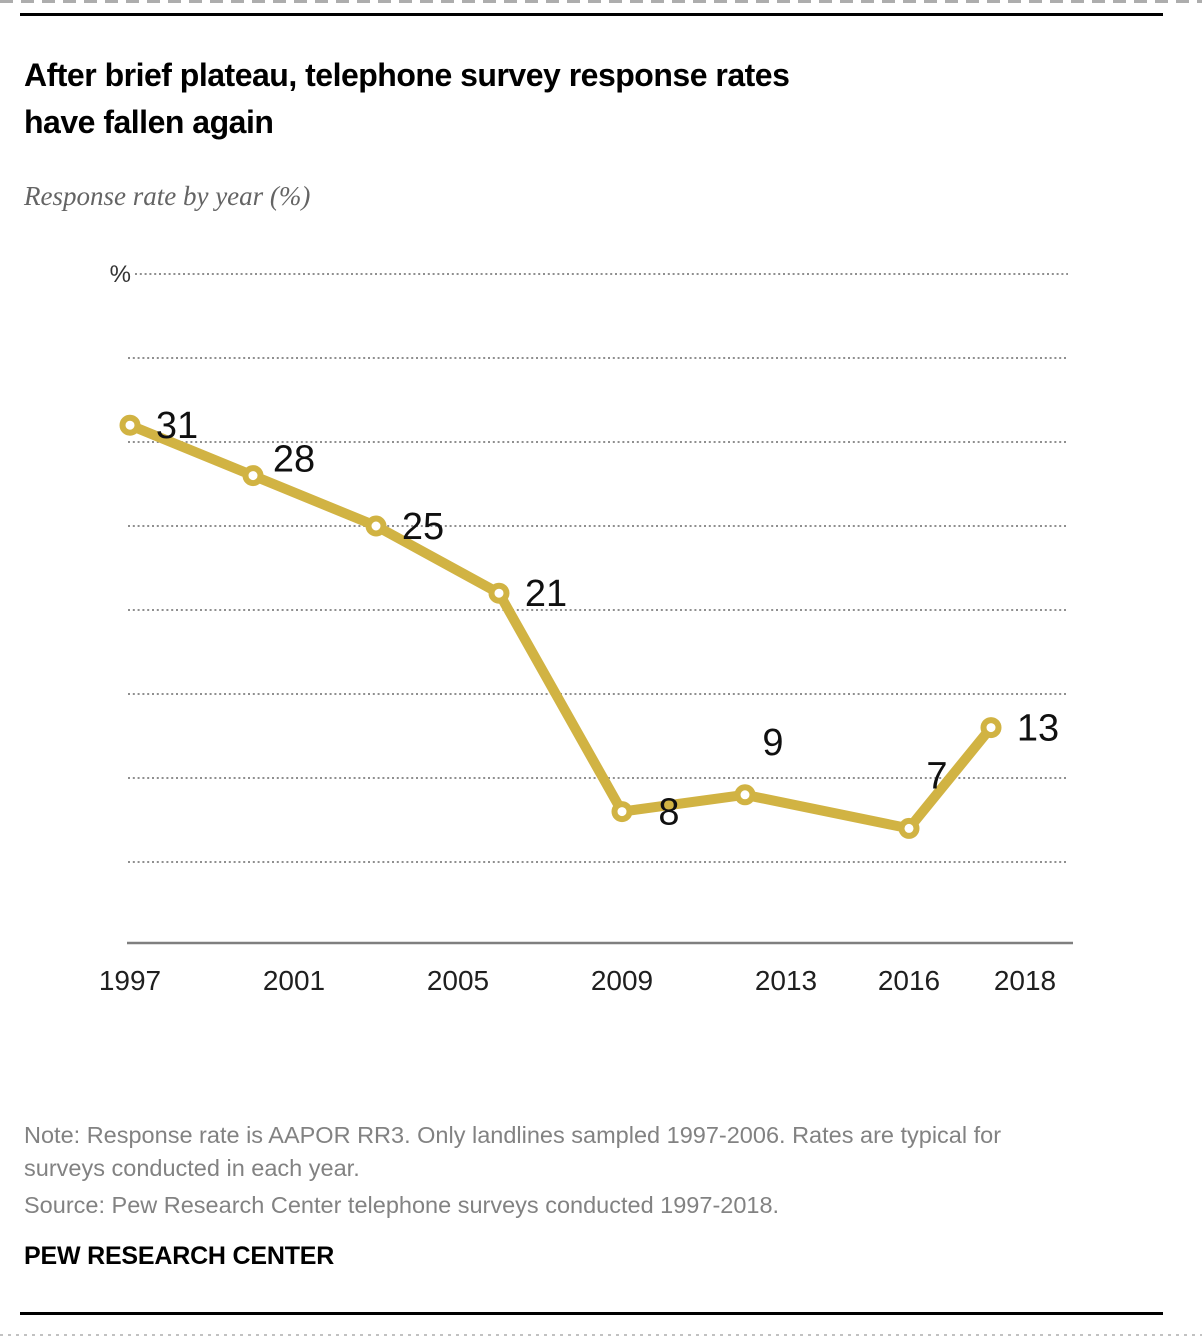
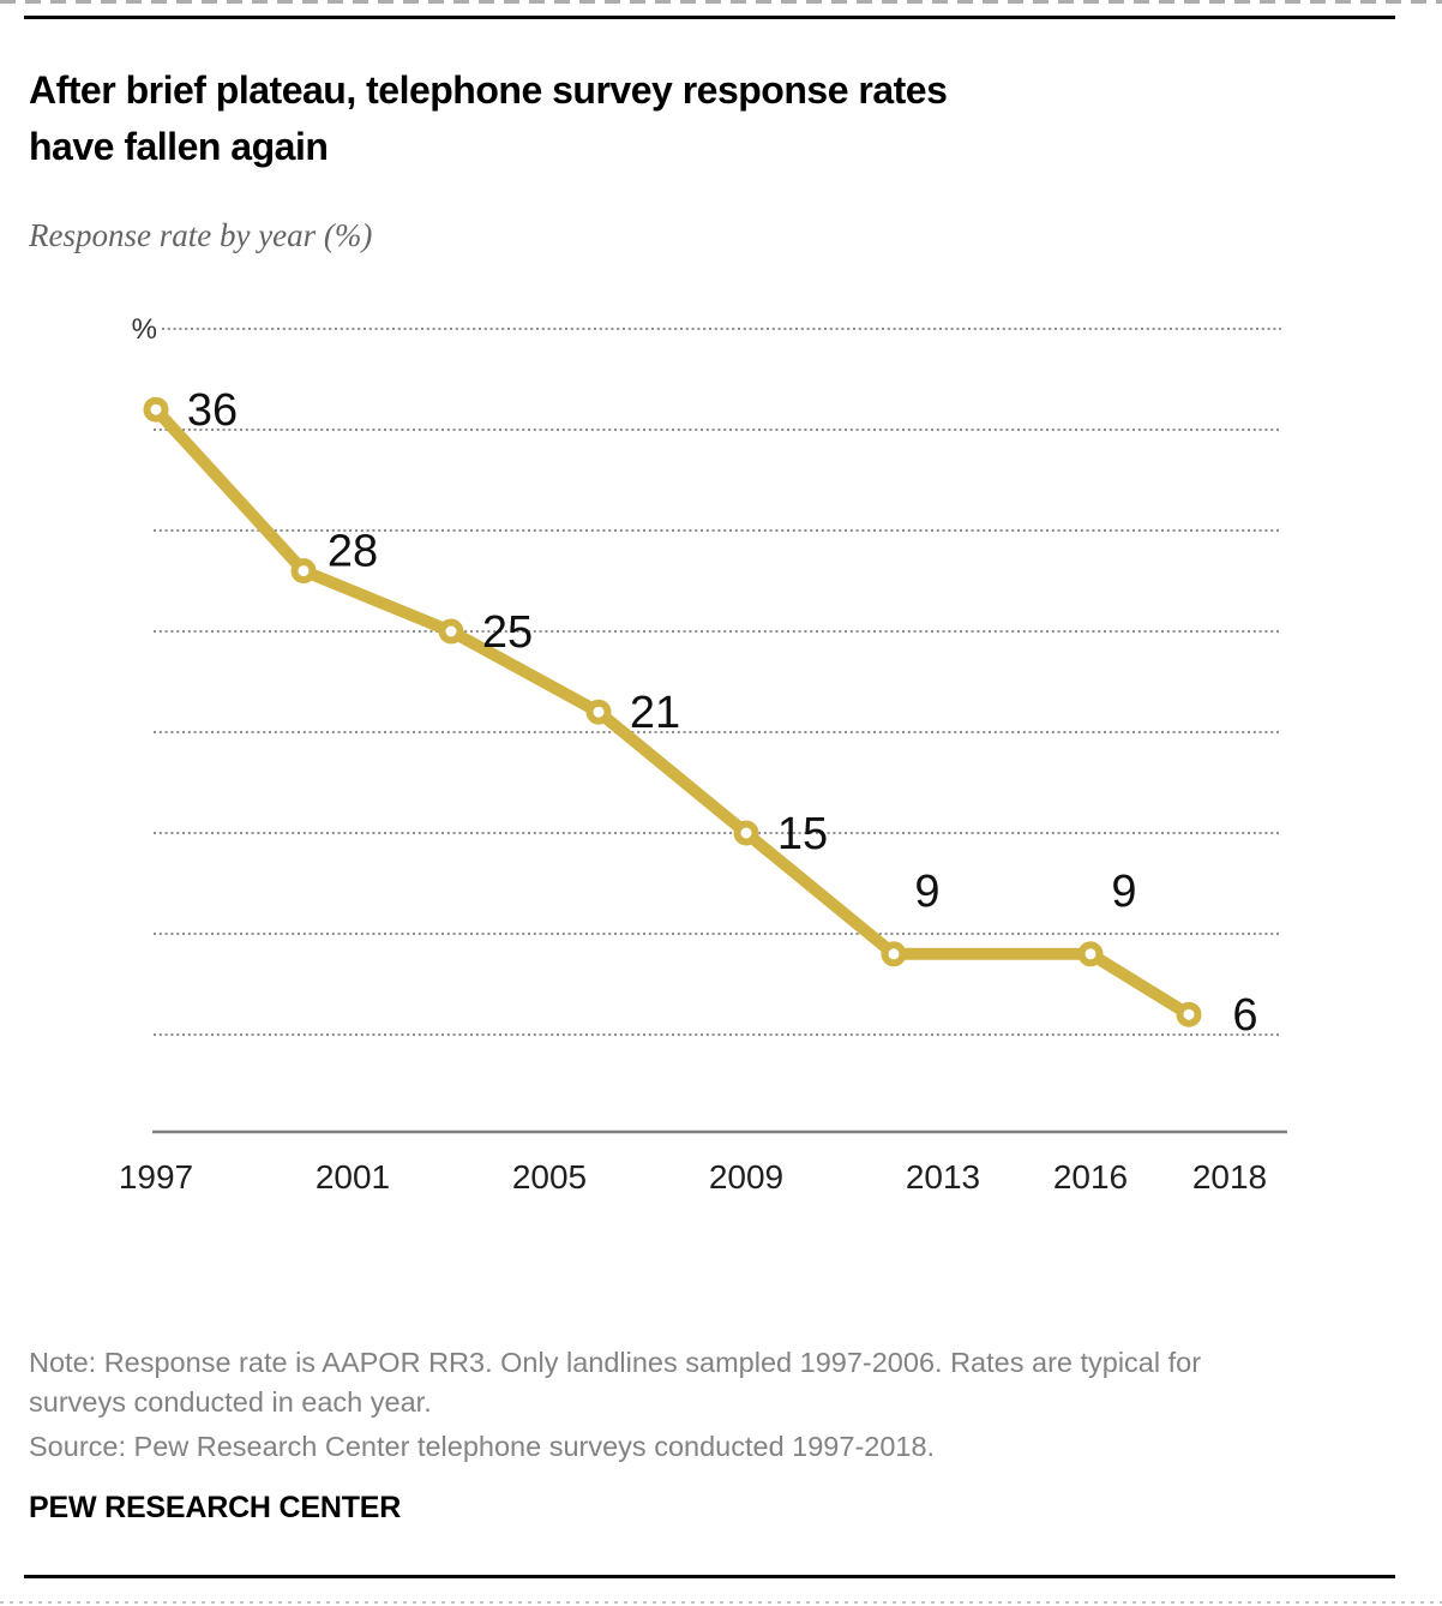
1997: 31 -> 36
2009: 8 -> 15
2016: 7 -> 9
2018: 13 -> 6
